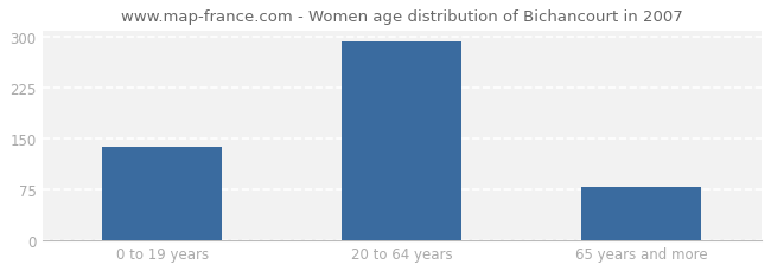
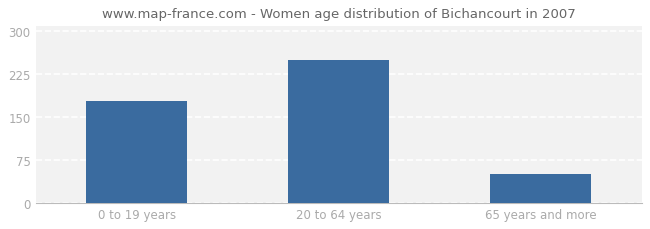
0 to 19 years: 138 -> 178
20 to 64 years: 293 -> 250
65 years and more: 78 -> 50
